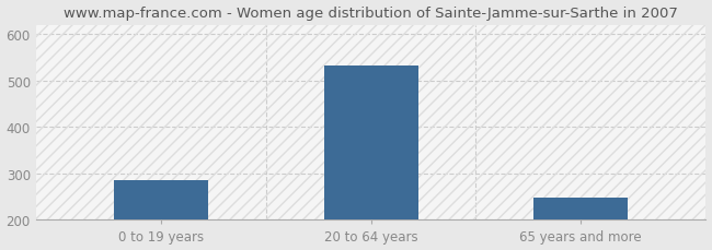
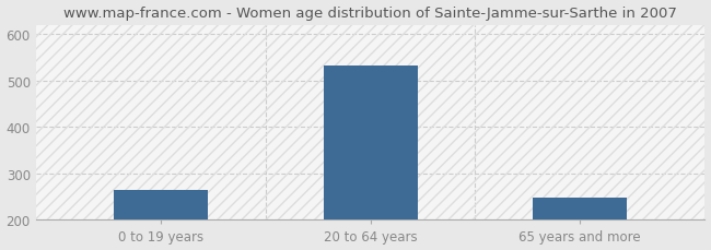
0 to 19 years: 285 -> 265
